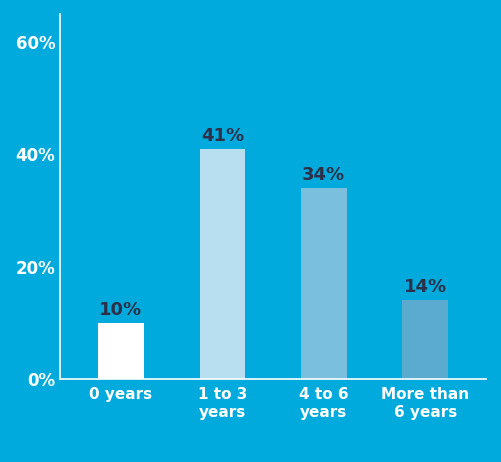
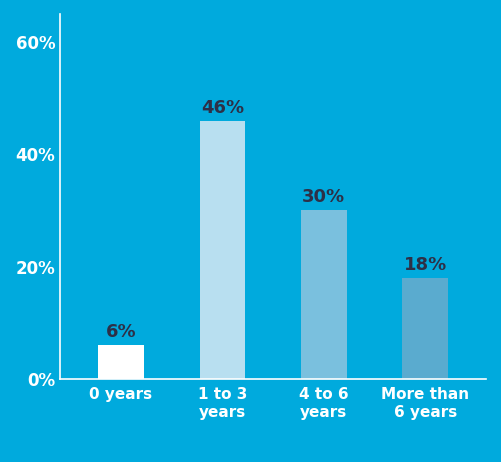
0 years: 10% -> 6%
1 to 3 years: 41% -> 46%
4 to 6 years: 34% -> 30%
More than 6 years: 14% -> 18%
